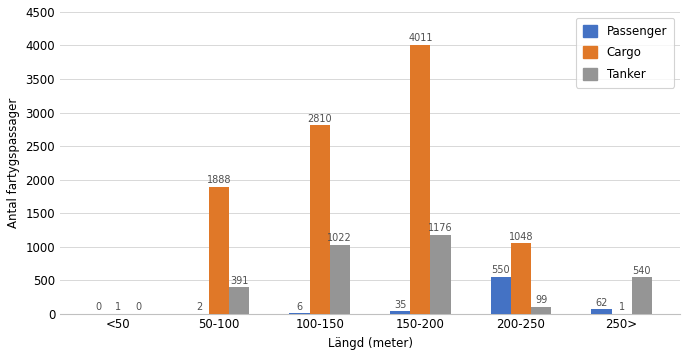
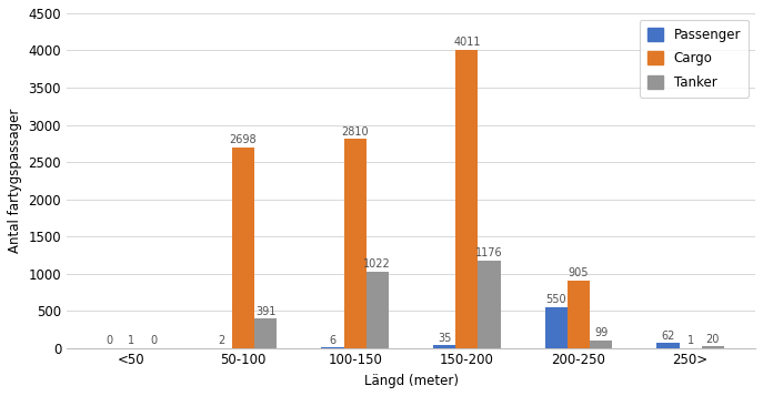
Cargo/50-100: 1888 -> 2698
Cargo/200-250: 1048 -> 905
Tanker/250>: 540 -> 20
